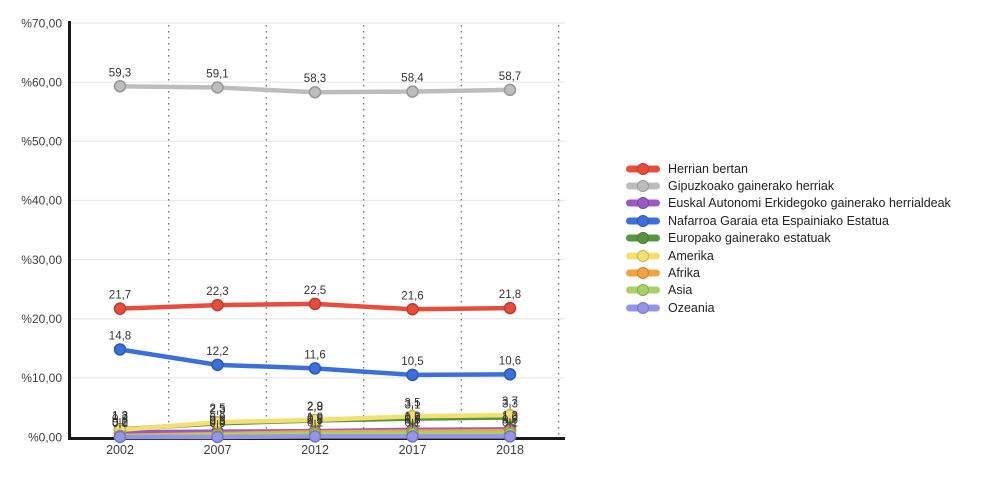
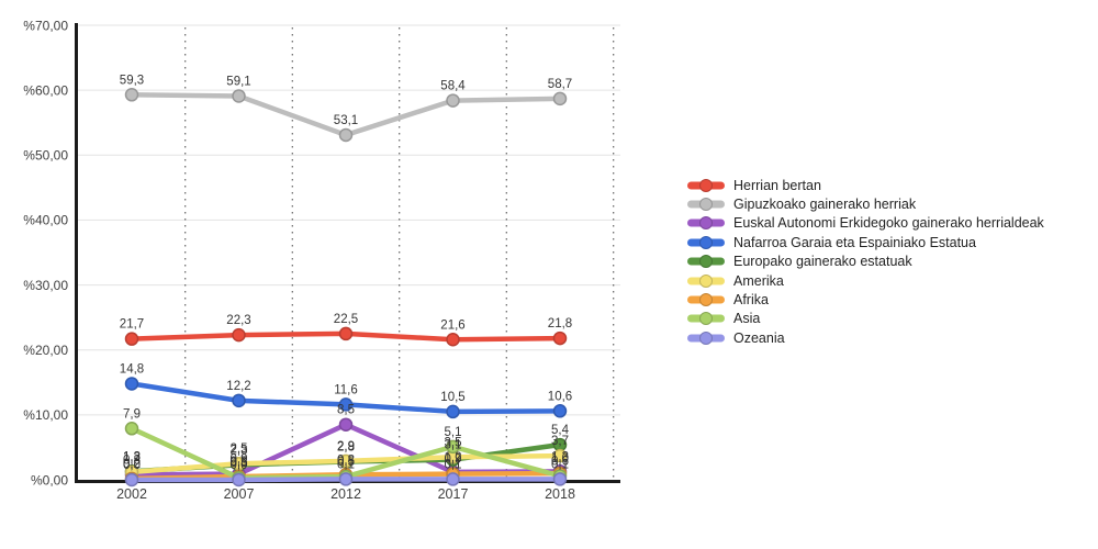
Asia/2002: 0,1 -> 7,9
Gipuzkoako gainerako herriak/2012: 58,3 -> 53,1
Euskal Autonomi Erkidegoko gainerako herrialdeak/2012: 1,0 -> 8,5
Asia/2017: 0,6 -> 5,1
Europako gainerako estatuak/2018: 3,3 -> 5,4
